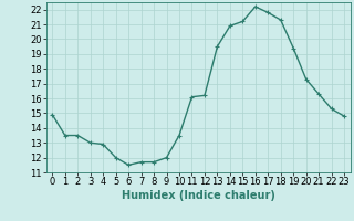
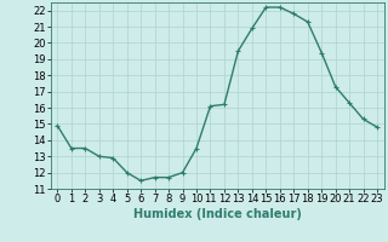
15: 21.2 -> 22.2
